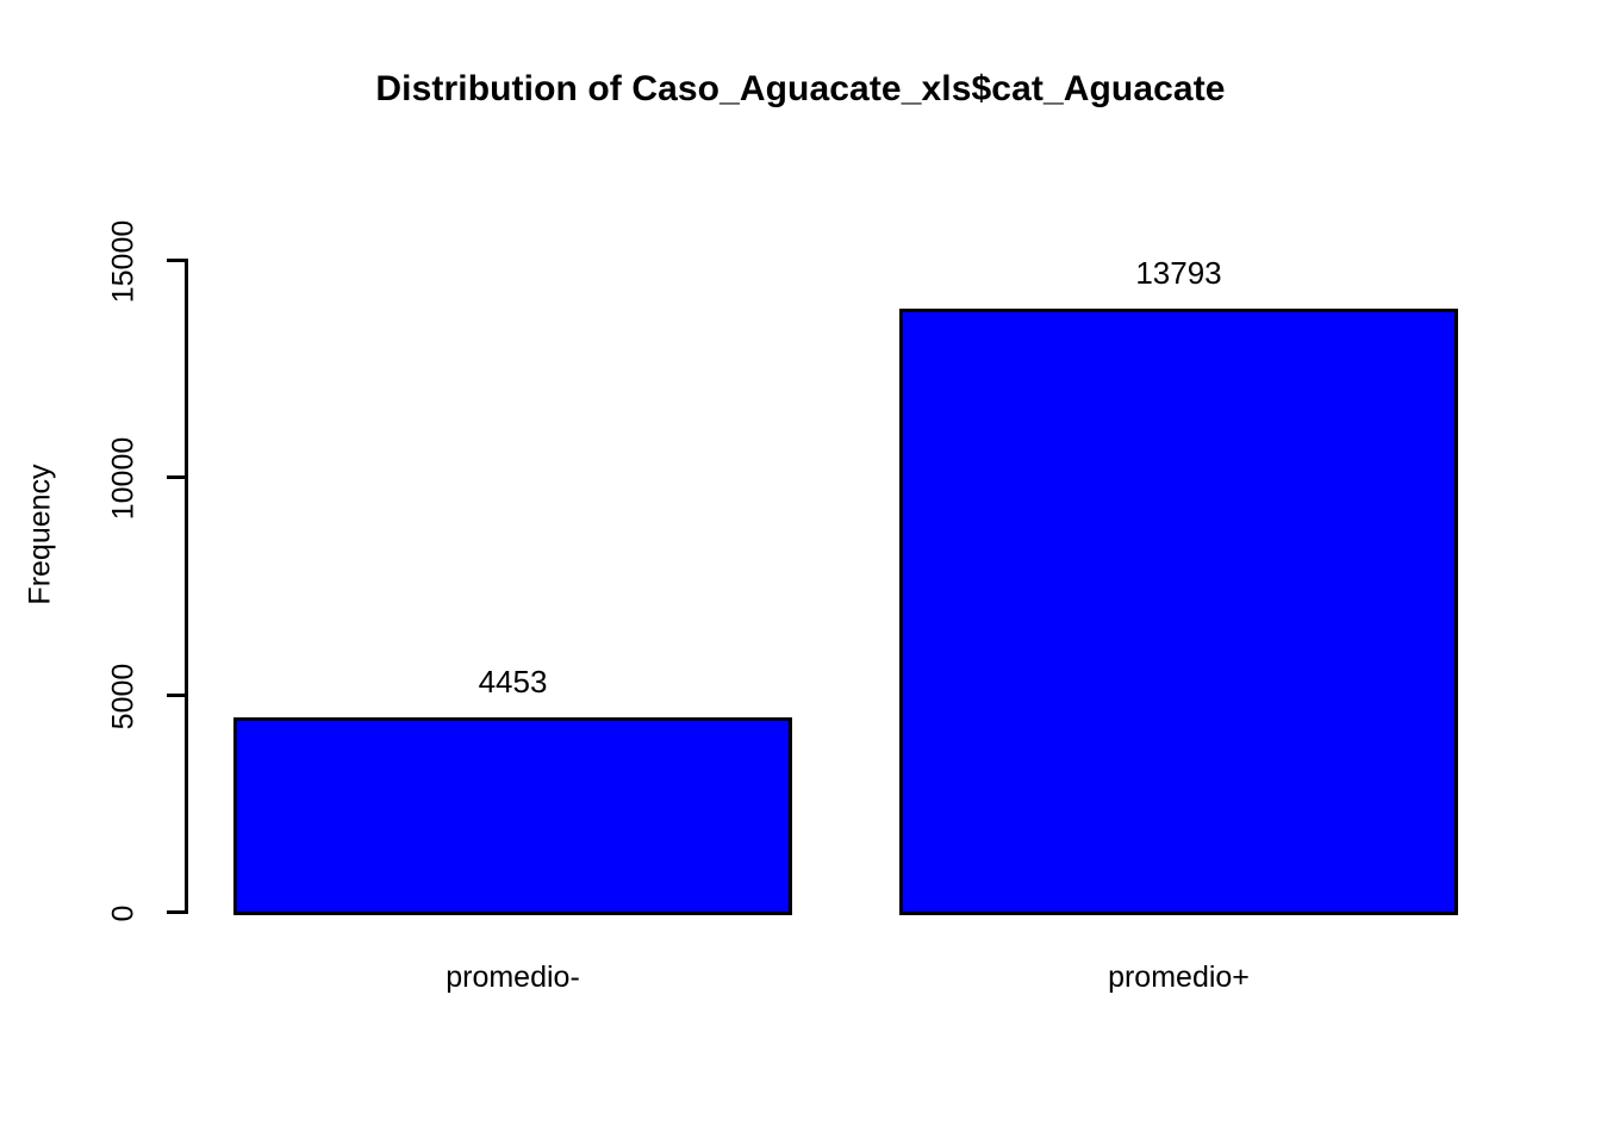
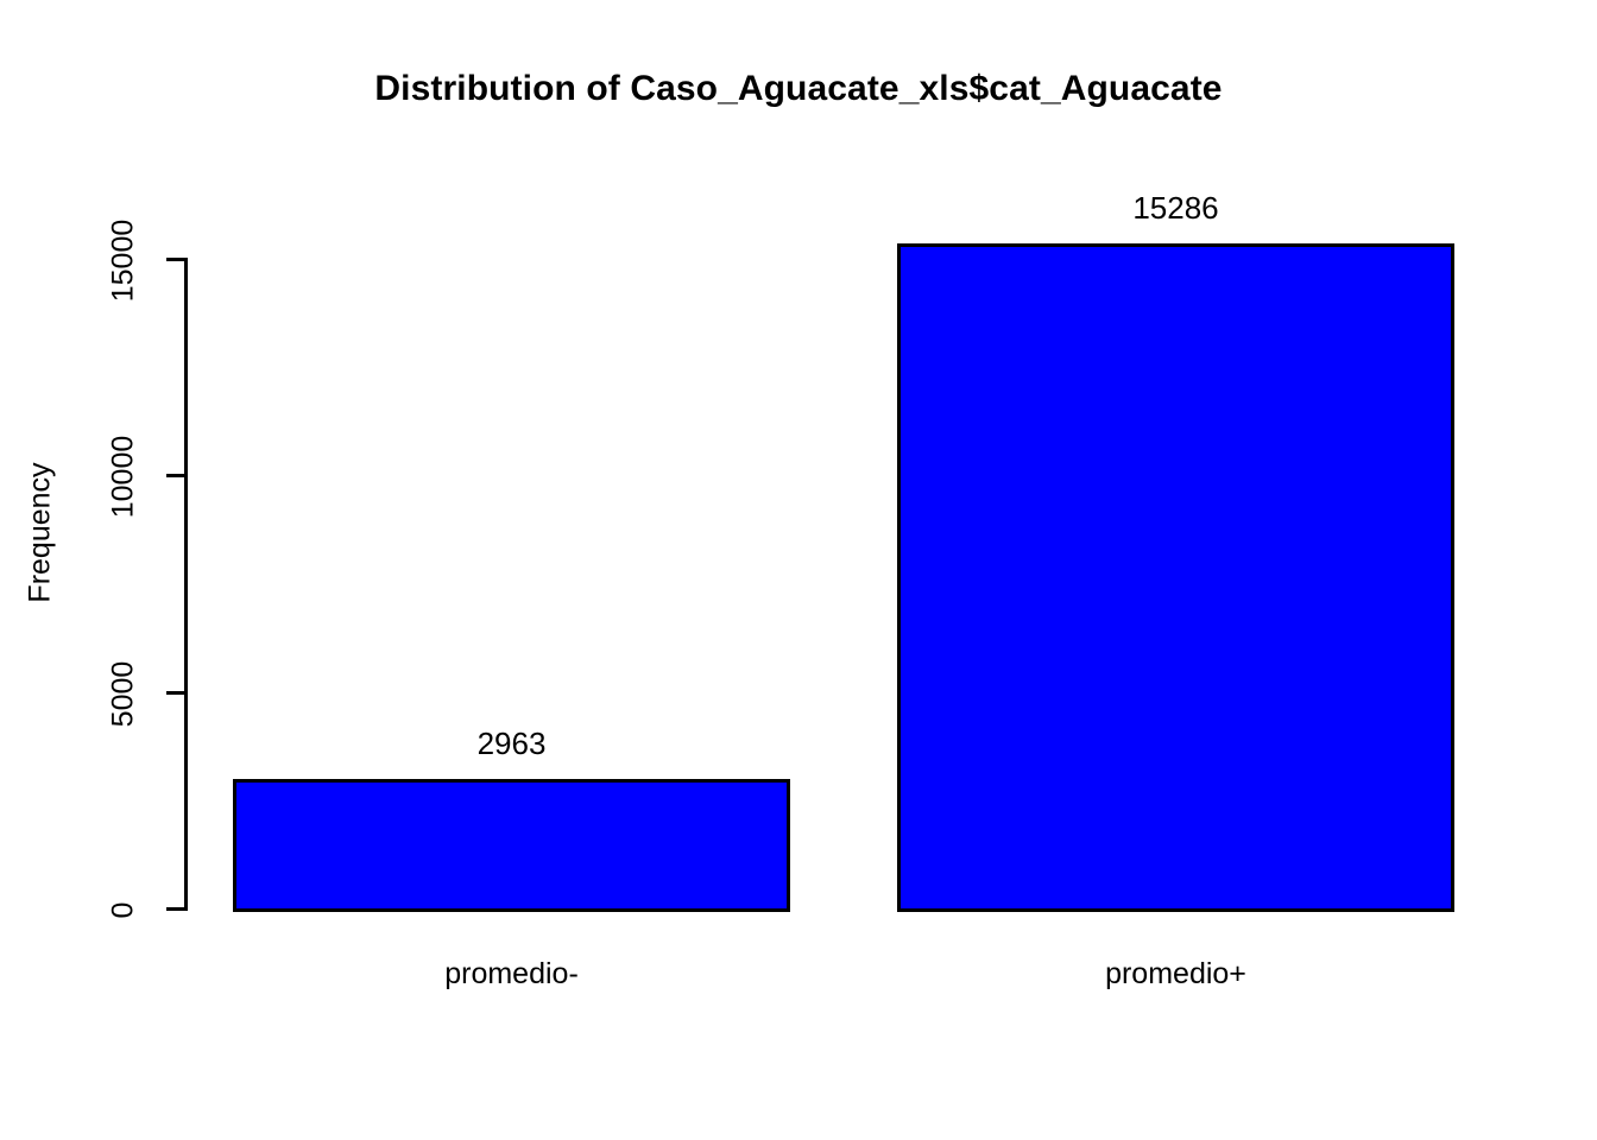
promedio-: 4453 -> 2963
promedio+: 13793 -> 15286
